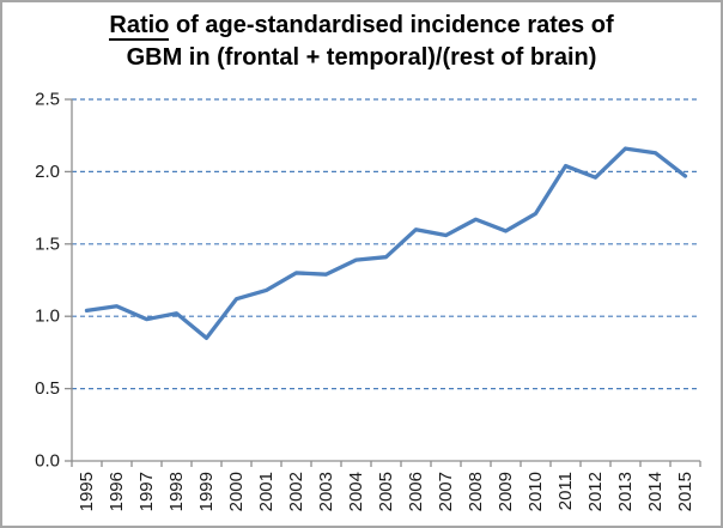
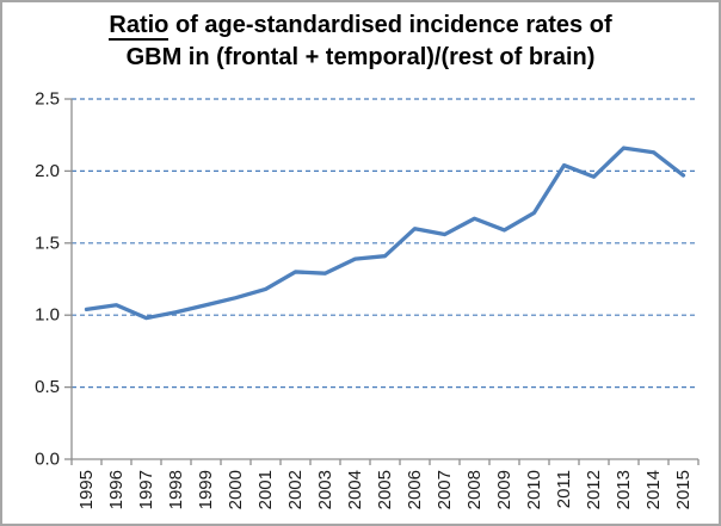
1999: 0.85 -> 1.07
